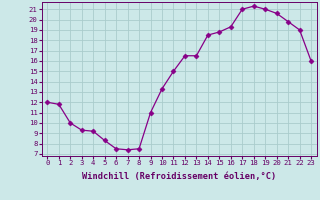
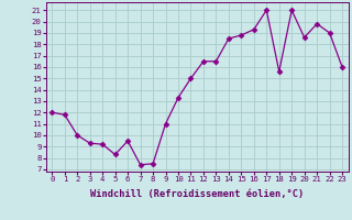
6: 7.5 -> 9.5
18: 21.3 -> 15.6
20: 20.6 -> 18.6
